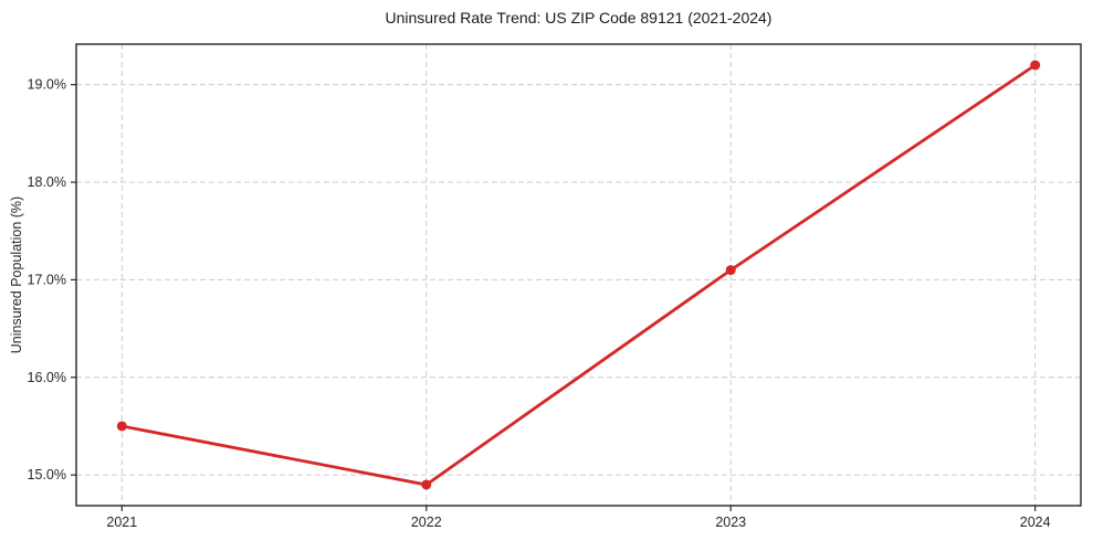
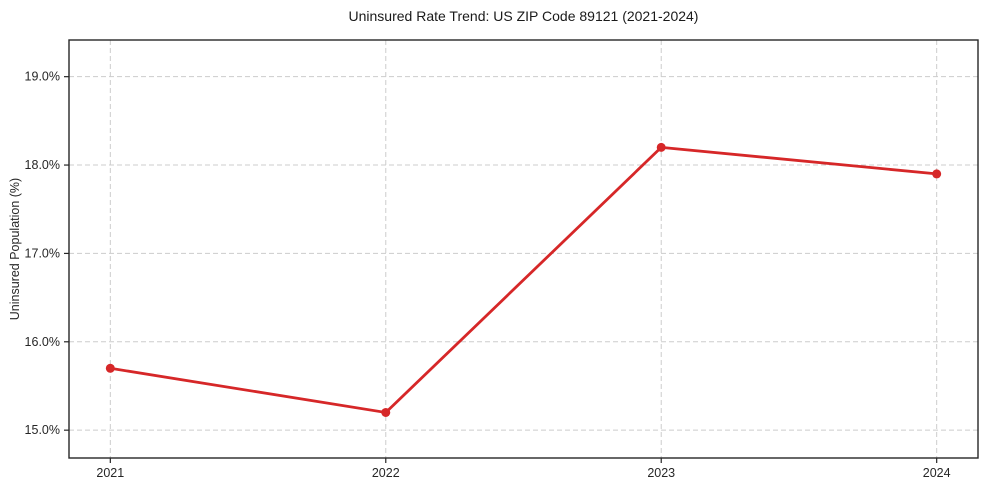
2021: 15.5% -> 15.7%
2022: 14.9% -> 15.2%
2023: 17.1% -> 18.2%
2024: 19.2% -> 17.9%
